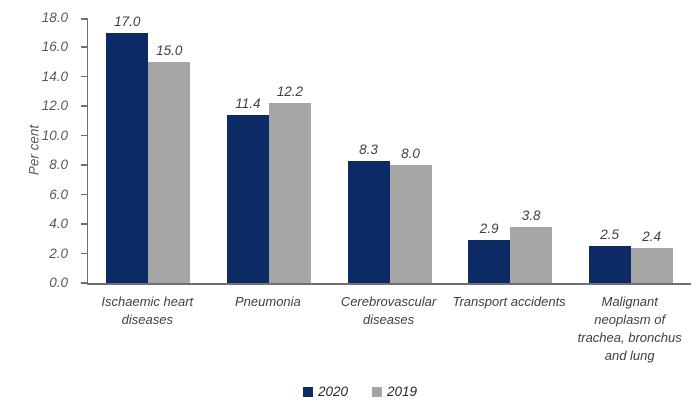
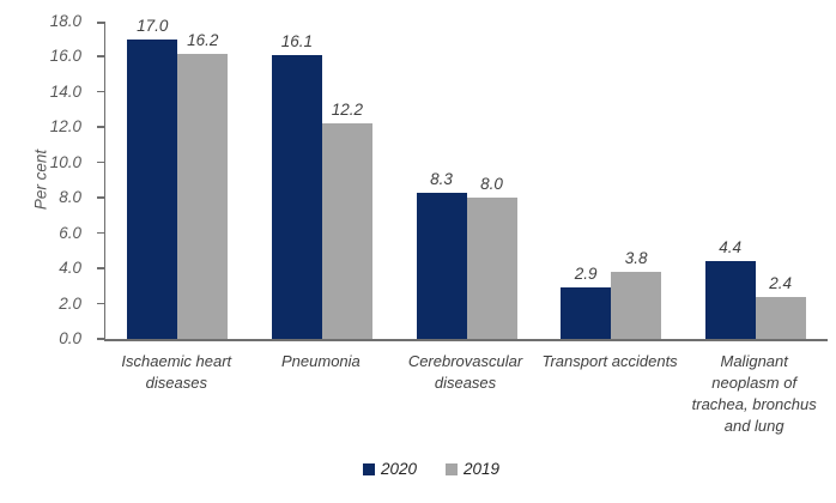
2019/Ischaemic heart diseases: 15.0 -> 16.2
2020/Pneumonia: 11.4 -> 16.1
2020/Malignant neoplasm of trachea, bronchus and lung: 2.5 -> 4.4
